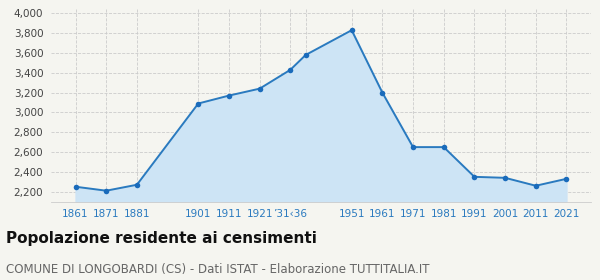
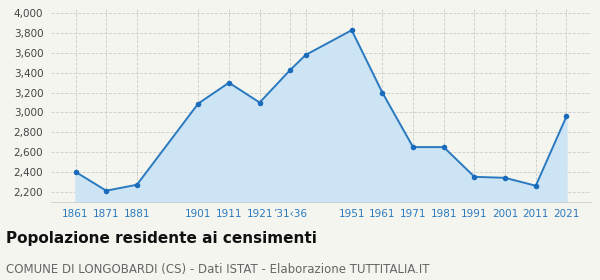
1861: 2,250 -> 2,400
1911: 3,170 -> 3,300
1921: 3,240 -> 3,100
2021: 2,330 -> 2,960
